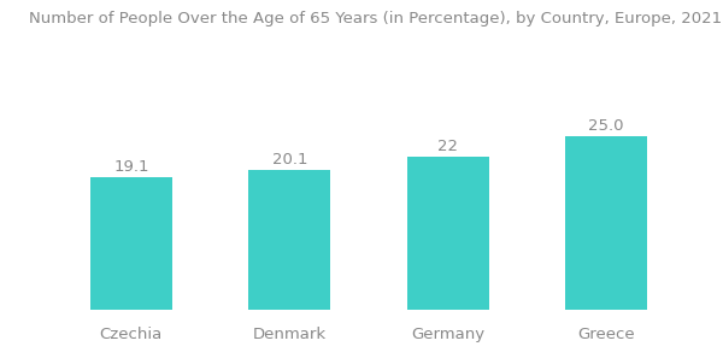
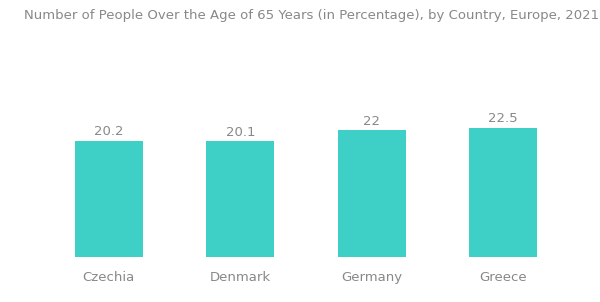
Czechia: 19.1 -> 20.2
Greece: 25.0 -> 22.5
